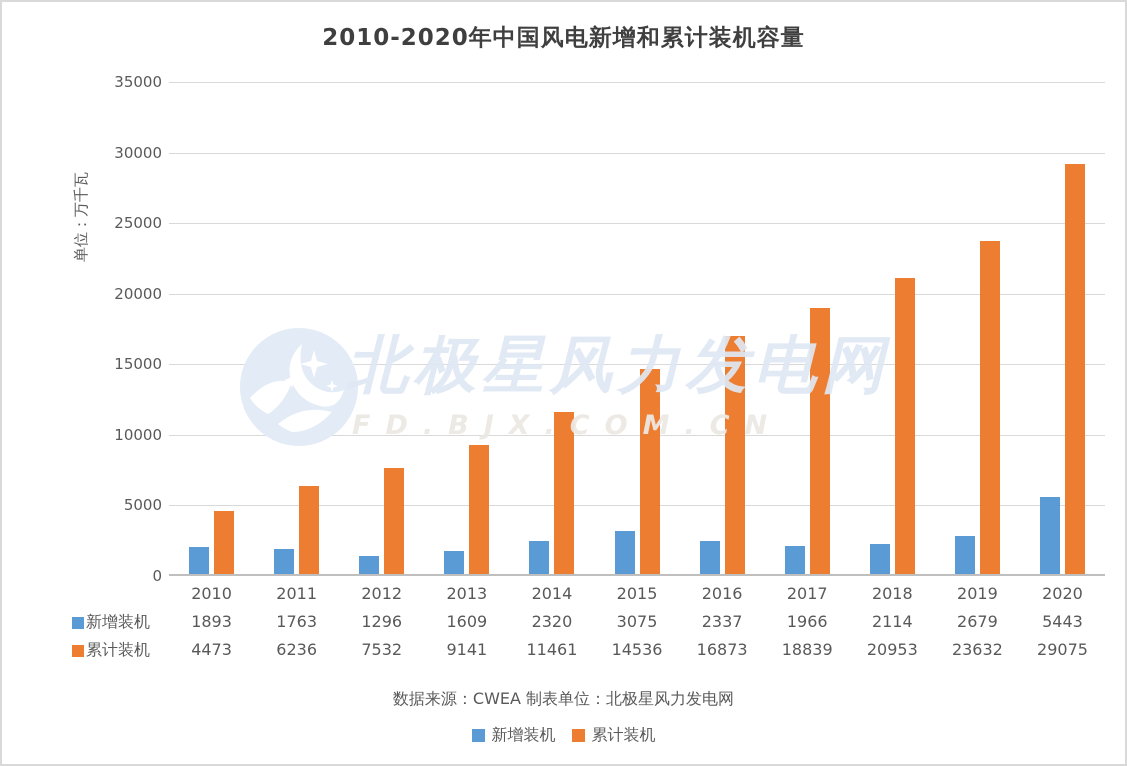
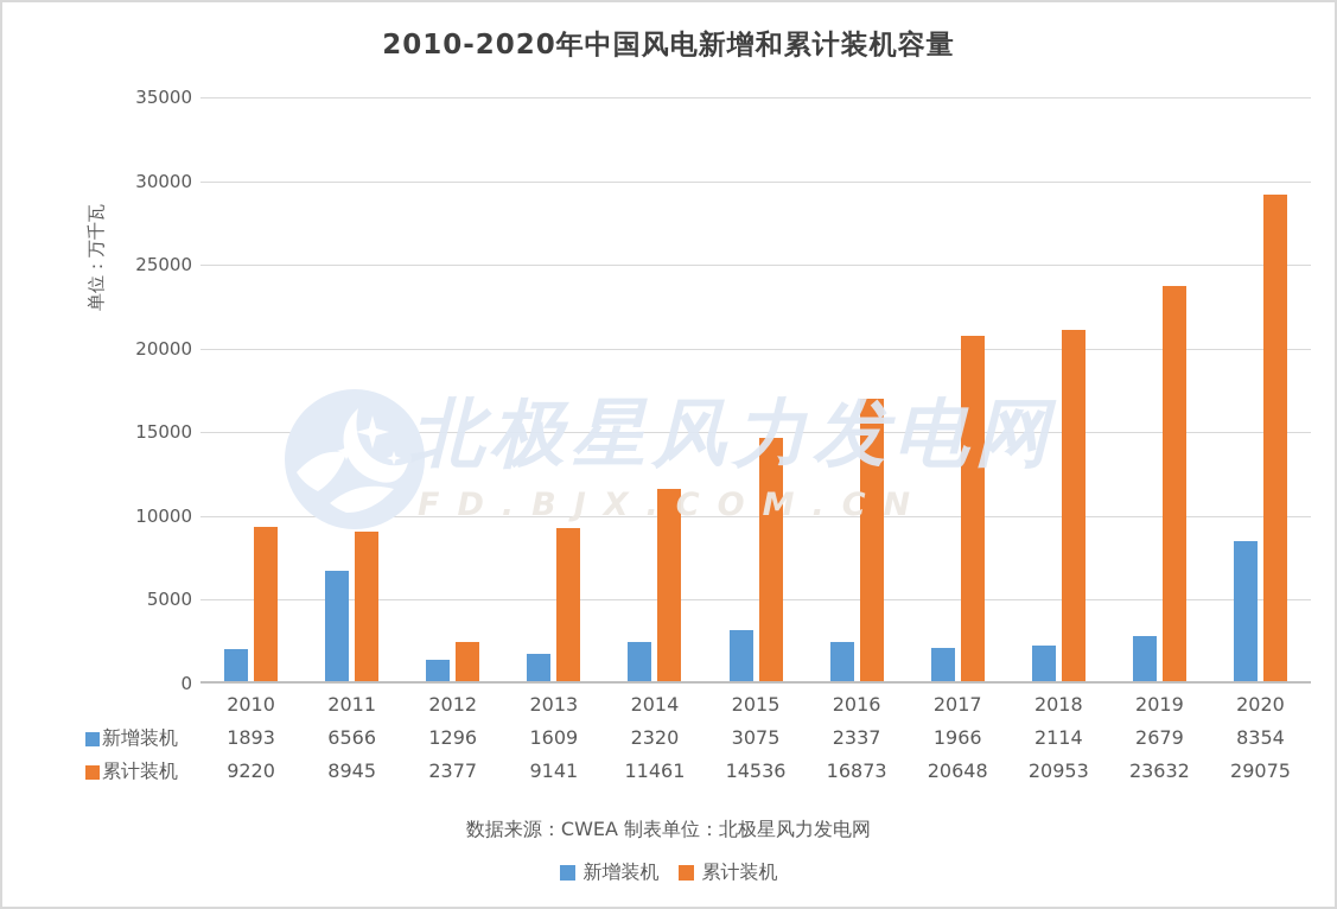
累计装机/2010: 4473 -> 9220
新增装机/2011: 1763 -> 6566
累计装机/2011: 6236 -> 8945
累计装机/2012: 7532 -> 2377
累计装机/2017: 18839 -> 20648
新增装机/2020: 5443 -> 8354
